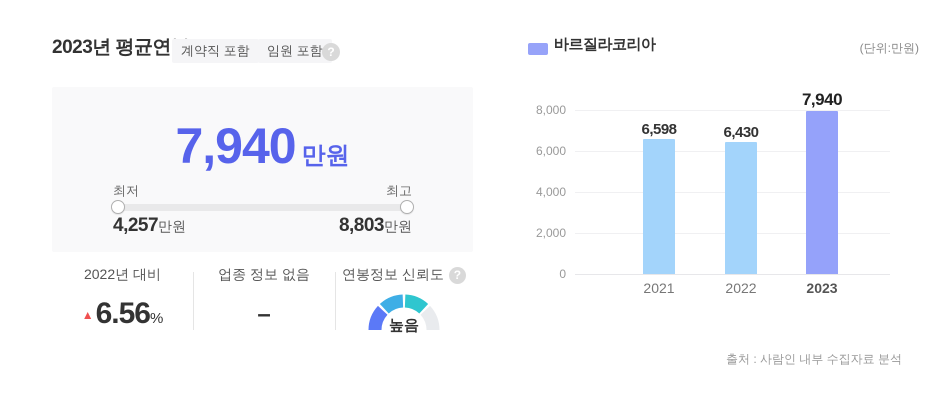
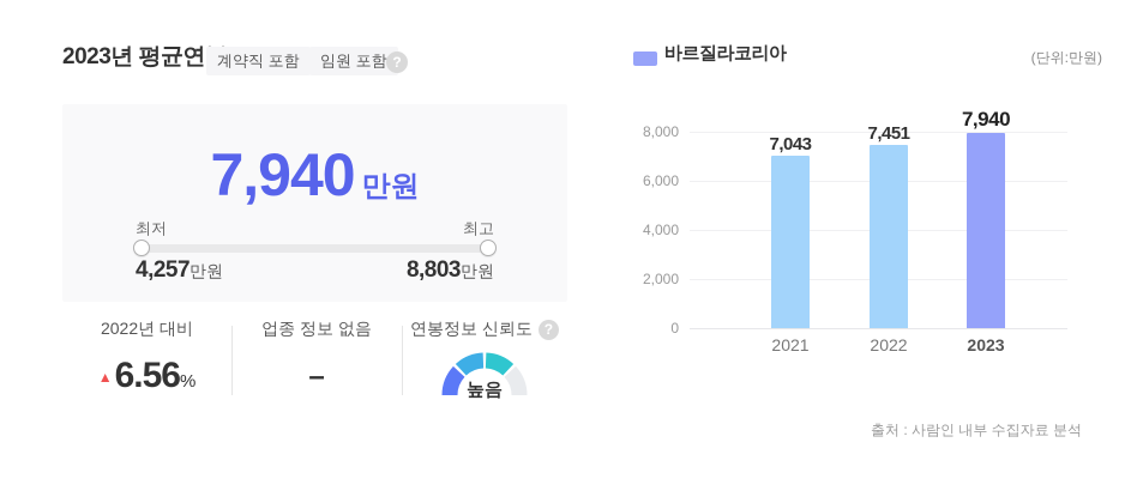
2021: 6,598 -> 7,043
2022: 6,430 -> 7,451
